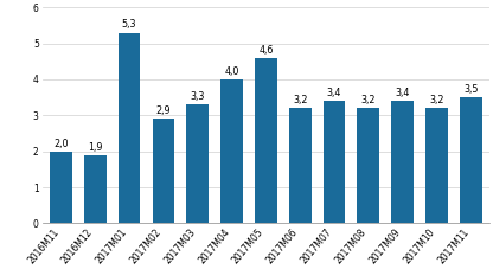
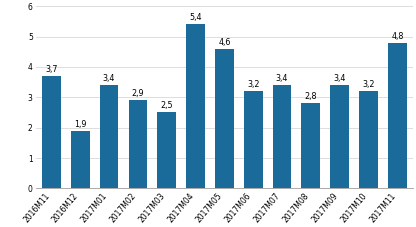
2016M11: 2,0 -> 3,7
2017M01: 5,3 -> 3,4
2017M03: 3,3 -> 2,5
2017M04: 4,0 -> 5,4
2017M08: 3,2 -> 2,8
2017M11: 3,5 -> 4,8
